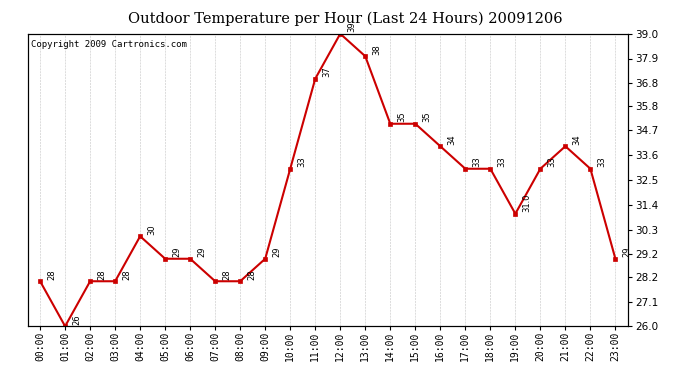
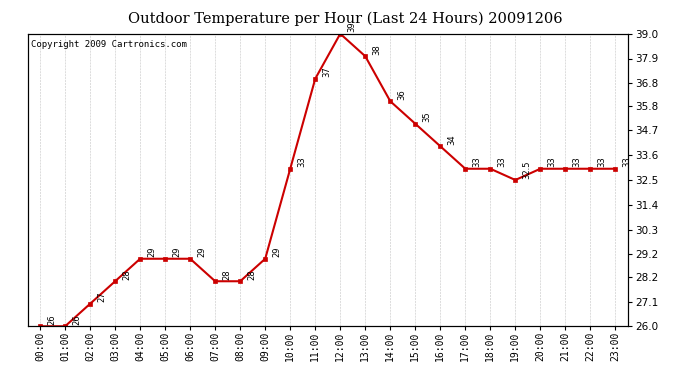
00:00: 28 -> 26
02:00: 28 -> 27
04:00: 30 -> 29
14:00: 35 -> 36
19:00: 31.0 -> 32.5
21:00: 34 -> 33
23:00: 29 -> 33
